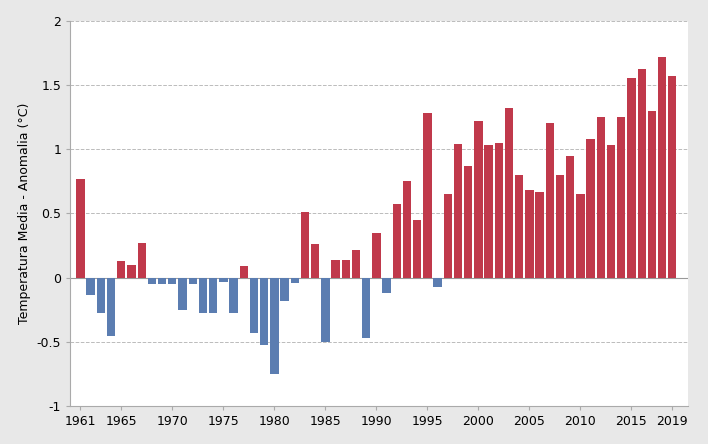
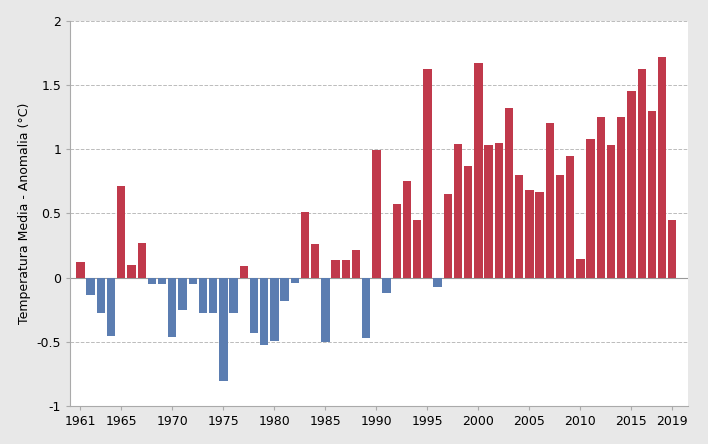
1961: 0.77 -> 0.12
1965: 0.13 -> 0.71
1970: -0.05 -> -0.46
1975: -0.03 -> -0.80
1980: -0.75 -> -0.49
1990: 0.35 -> 0.99
1995: 1.28 -> 1.62
2000: 1.22 -> 1.67
2010: 0.65 -> 0.15
2015: 1.55 -> 1.45
2019: 1.57 -> 0.45
